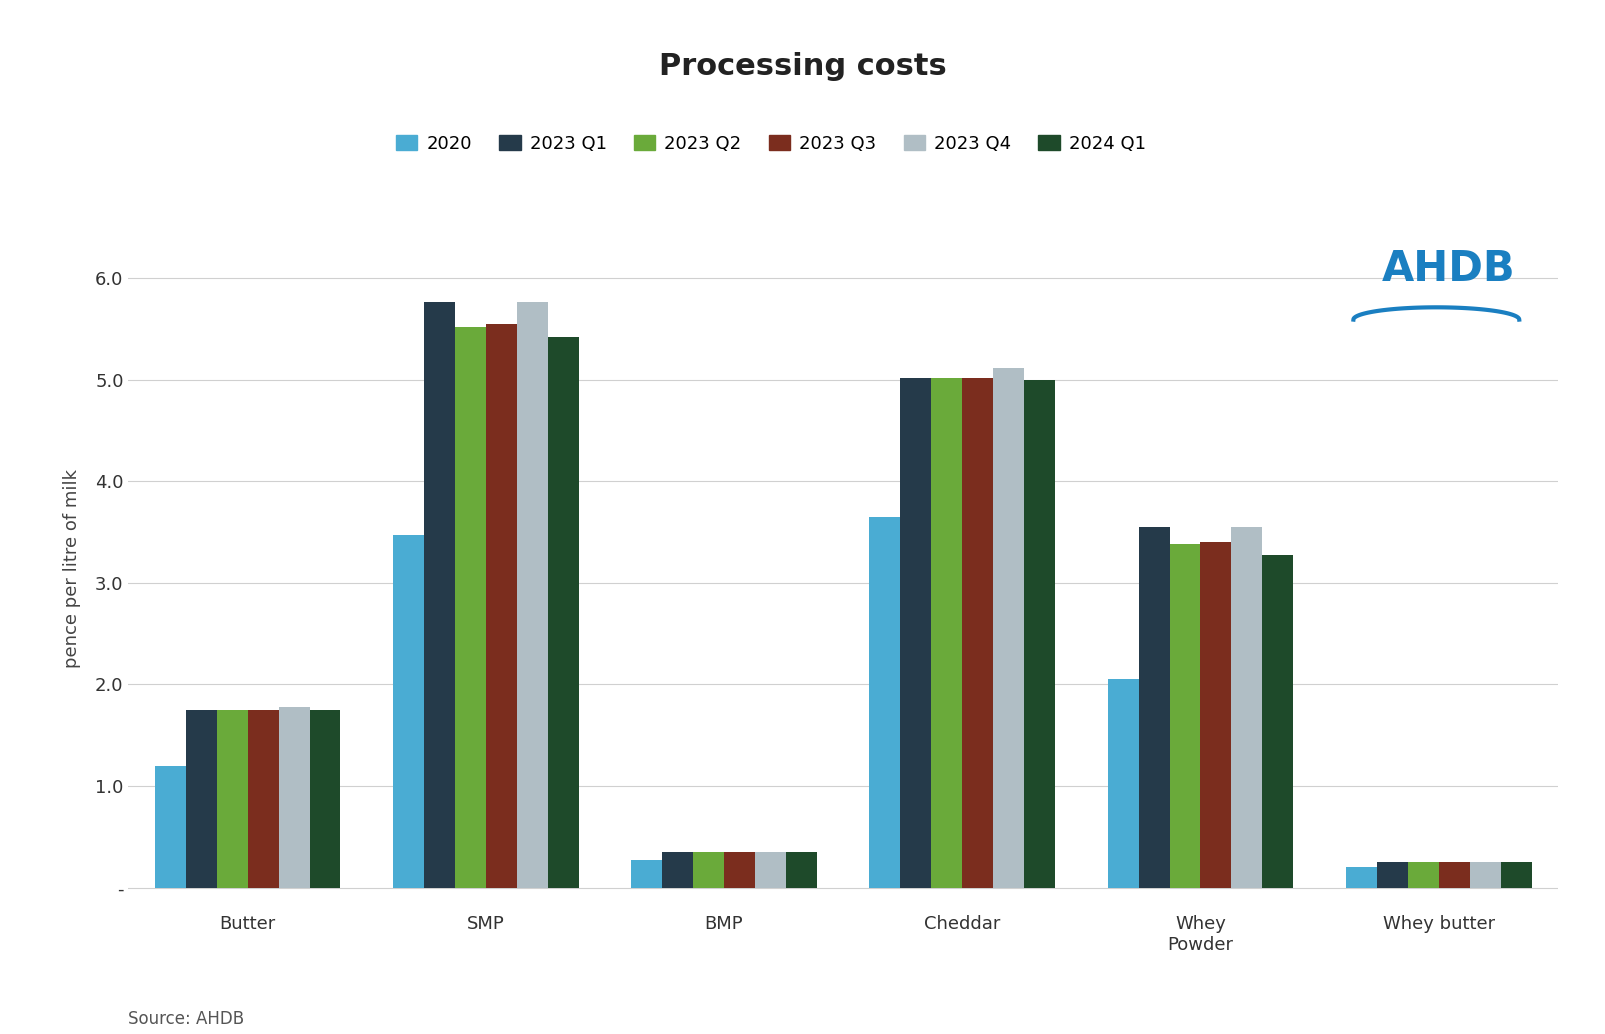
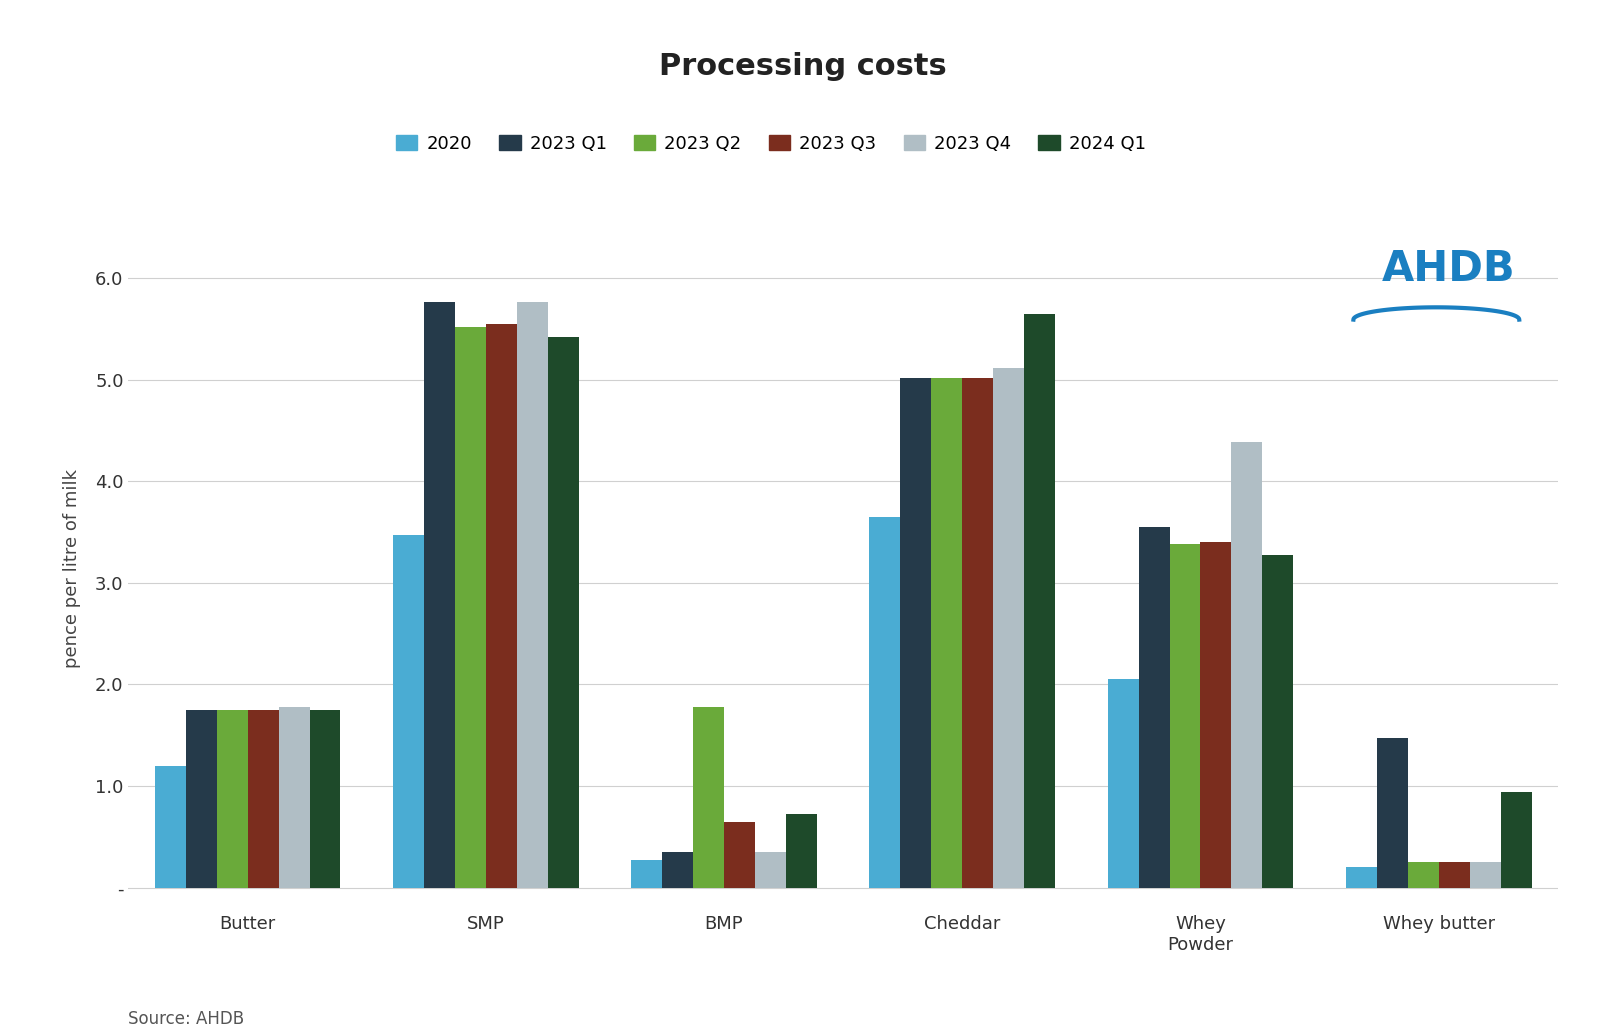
2023 Q2/BMP: 0.35 -> 1.78
2023 Q3/BMP: 0.35 -> 0.65
2024 Q1/BMP: 0.35 -> 0.72
2024 Q1/Cheddar: 5.00 -> 5.65
2023 Q4/Whey Powder: 3.55 -> 4.39
2023 Q1/Whey butter: 0.25 -> 1.47
2024 Q1/Whey butter: 0.25 -> 0.94
